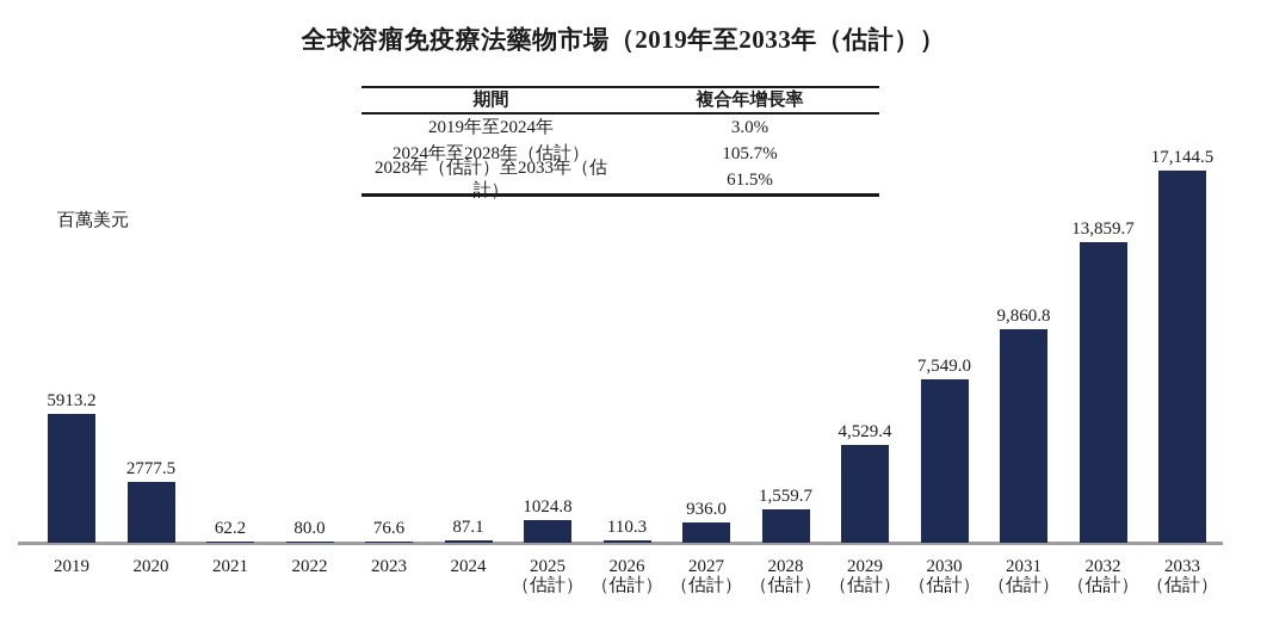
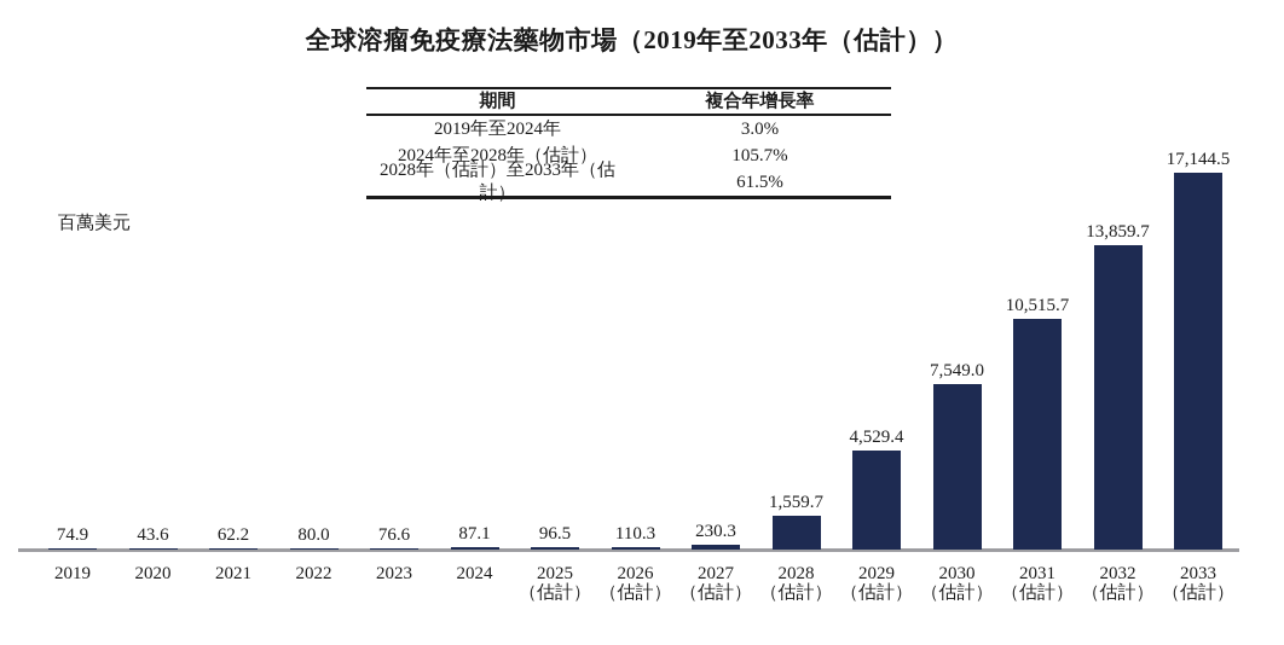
2019: 5913.2 -> 74.9
2020: 2777.5 -> 43.6
2025: 1024.8 -> 96.5
2027: 936.0 -> 230.3
2031: 9,860.8 -> 10,515.7
